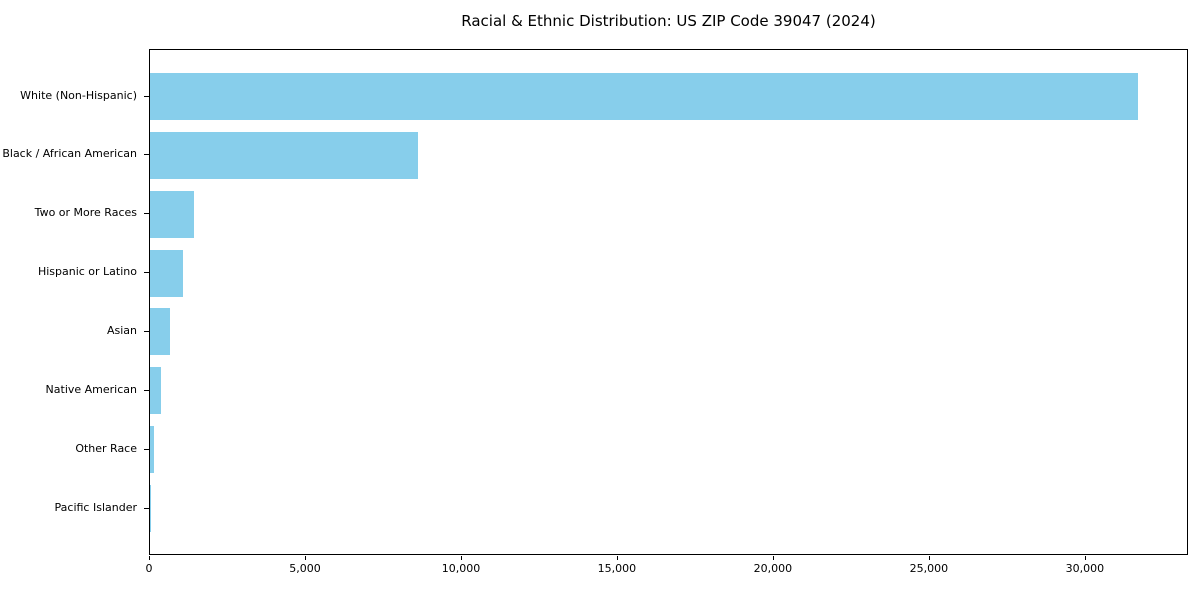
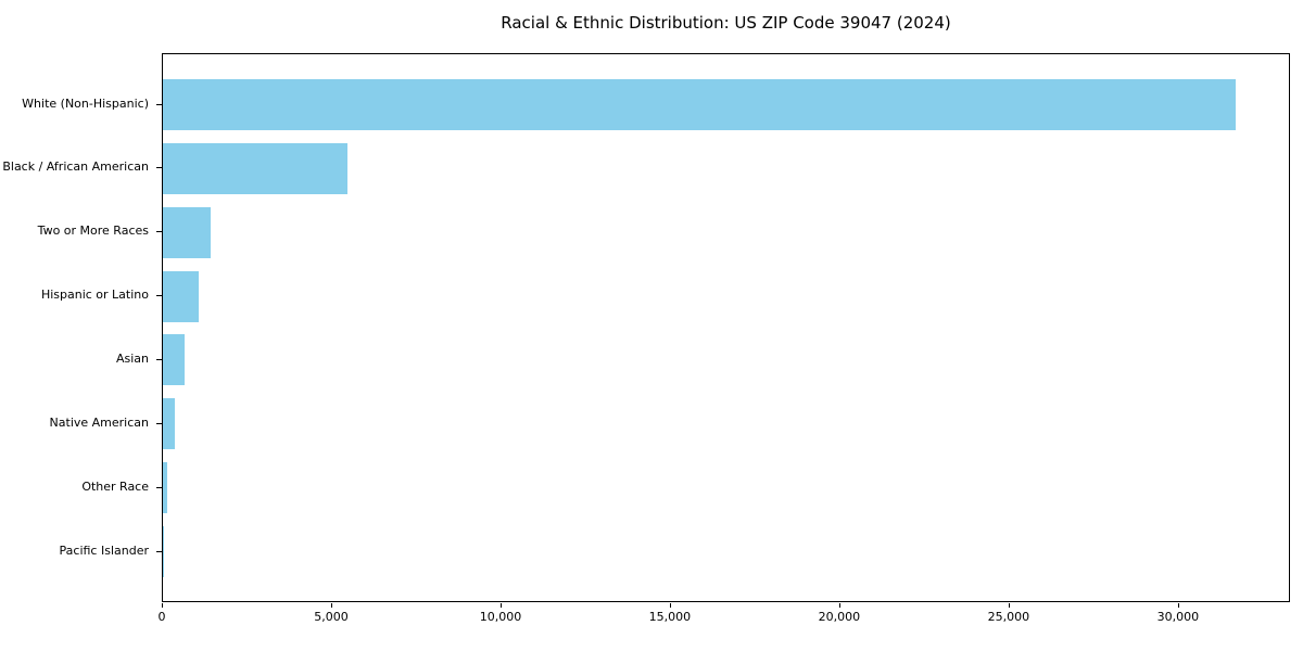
Black / African American: 8600 -> 5400
